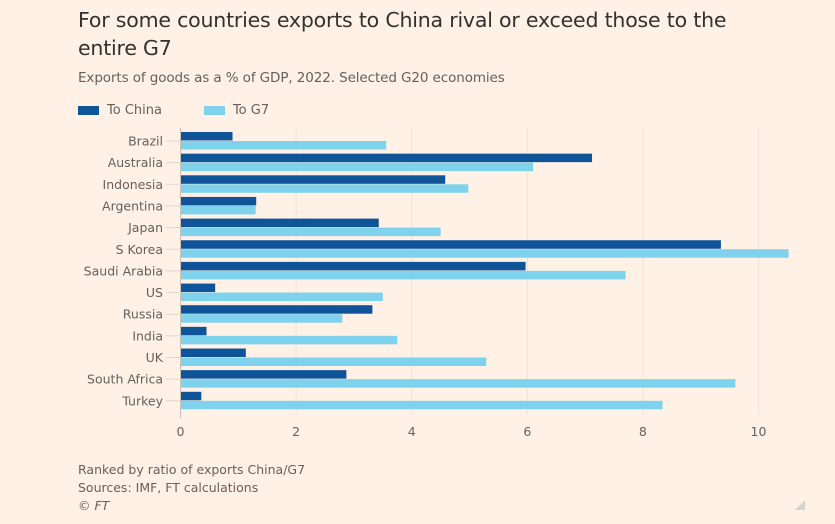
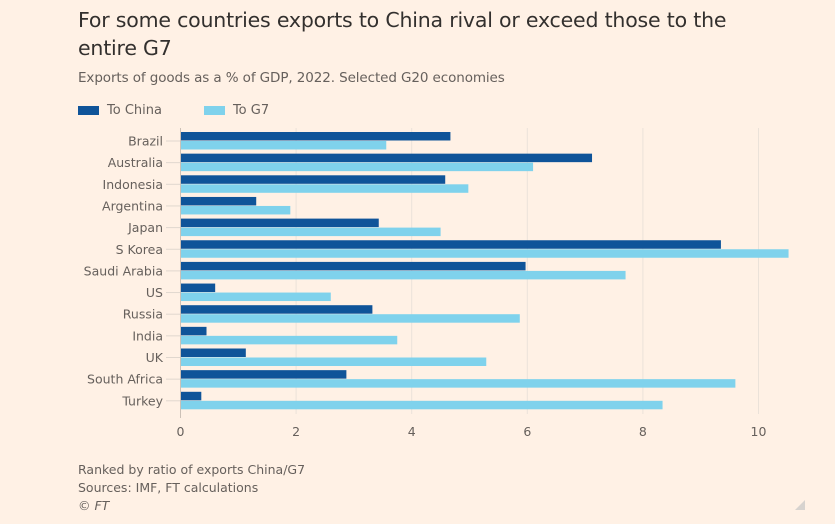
To China/Brazil: 0.9 -> 4.7
To G7/Argentina: 1.3 -> 1.9
To G7/US: 3.5 -> 2.6
To G7/Russia: 2.8 -> 5.9
